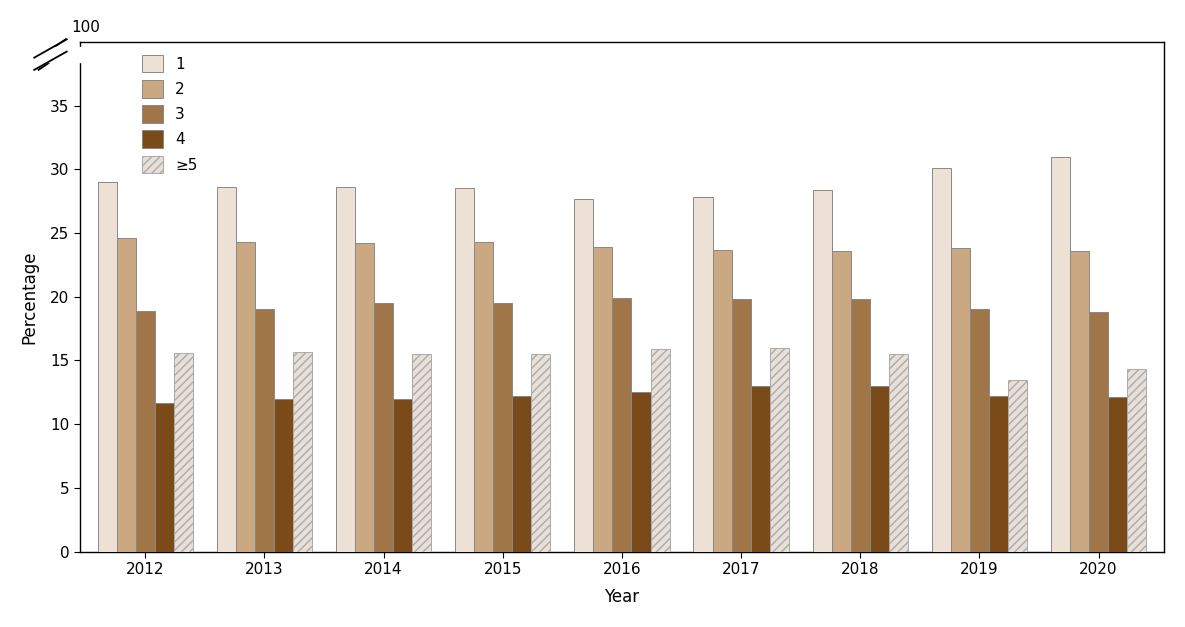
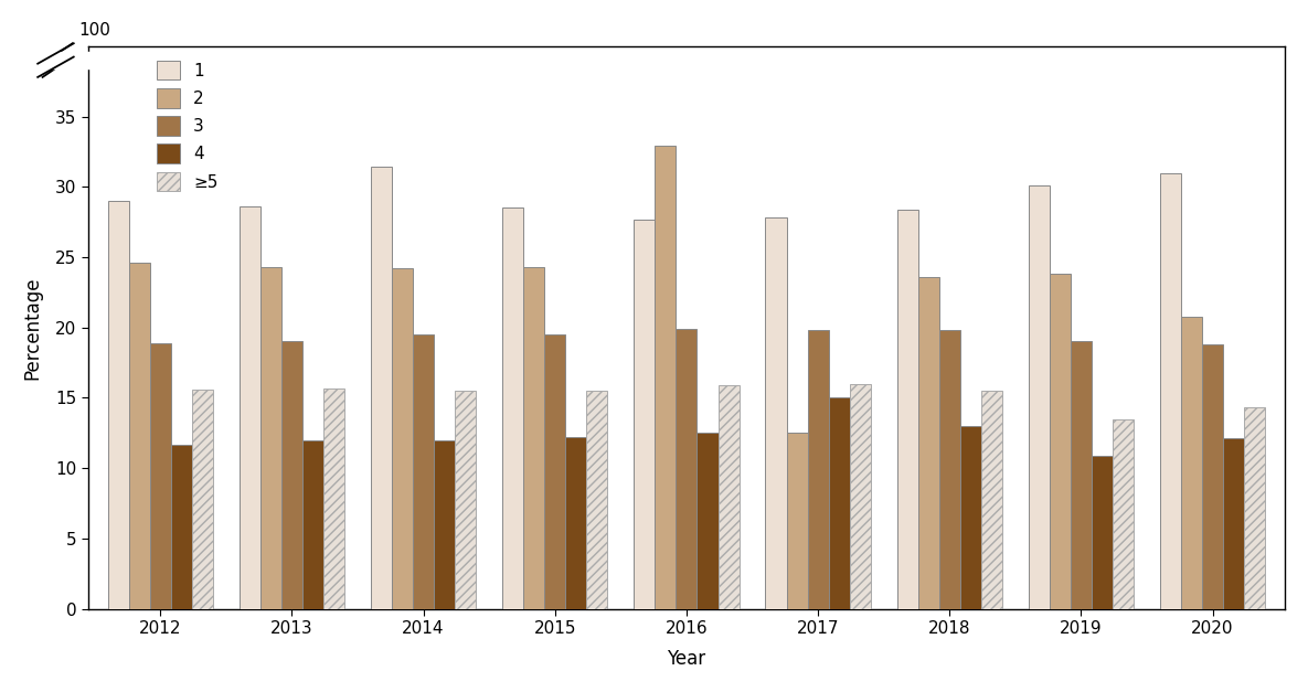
1/2014: 28.6 -> 31.4
2/2016: 23.9 -> 32.9
2/2017: 23.7 -> 12.5
4/2017: 13.0 -> 15.0
4/2019: 12.2 -> 10.9
2/2020: 23.6 -> 20.8
